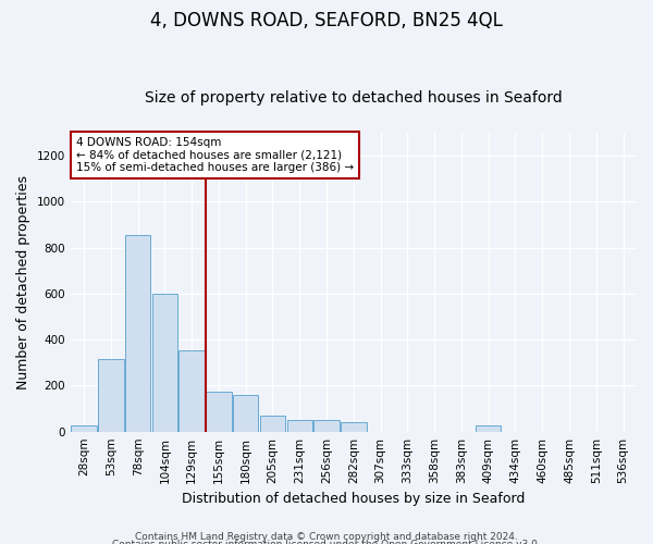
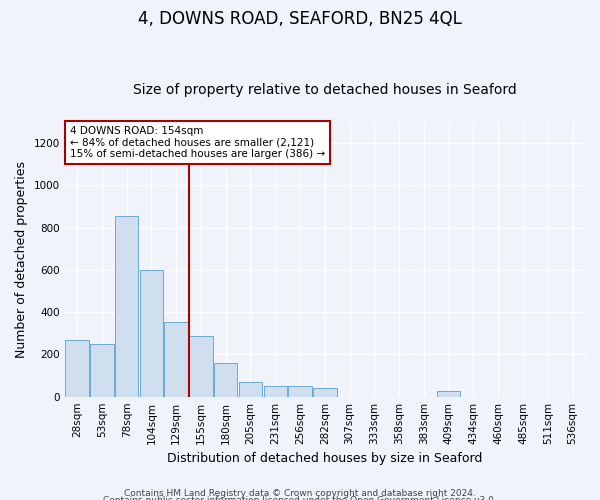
28sqm: 25 -> 270
53sqm: 315 -> 250
155sqm: 175 -> 285
